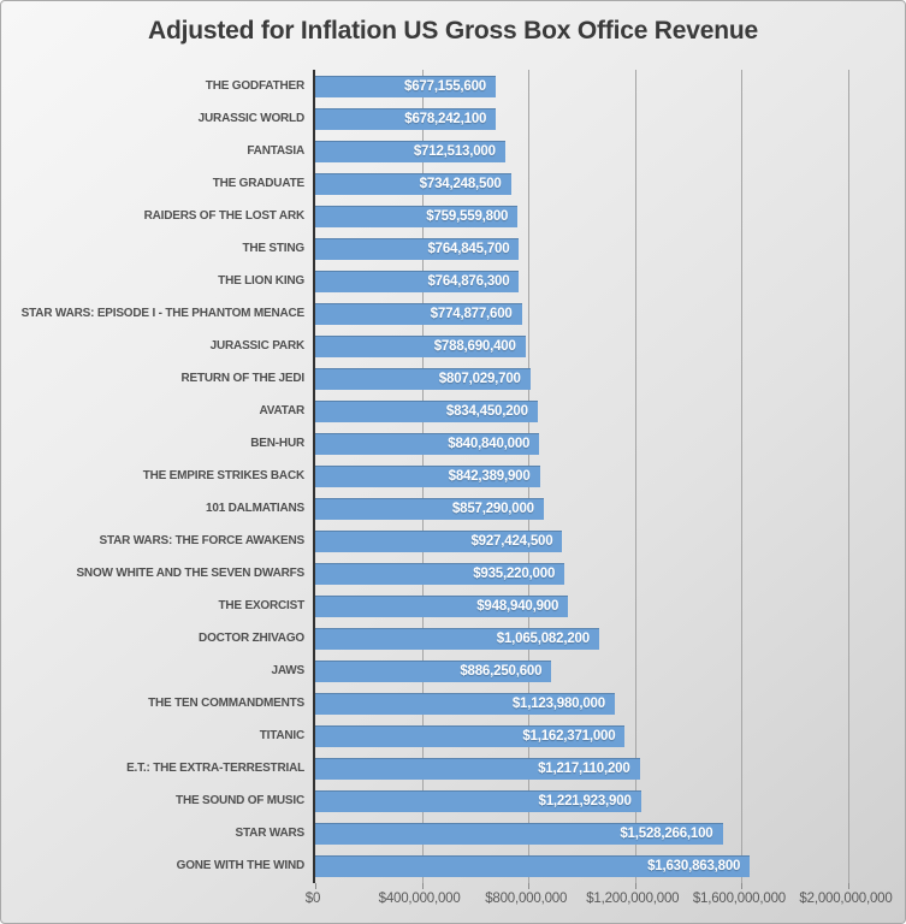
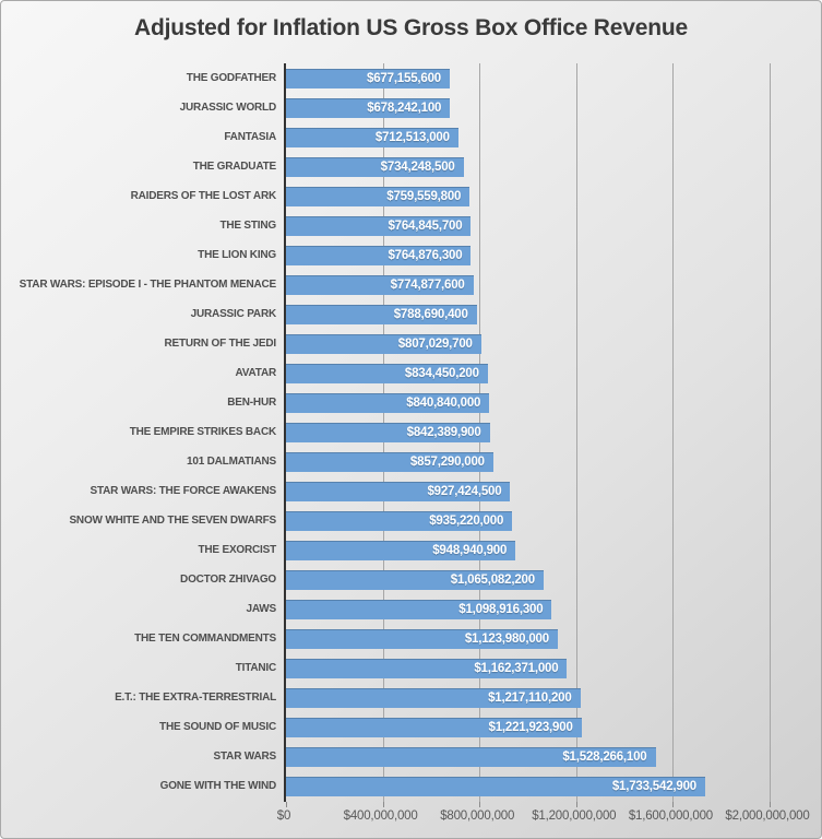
JAWS: $886,250,600 -> $1,098,916,300
GONE WITH THE WIND: $1,630,863,800 -> $1,733,542,900
